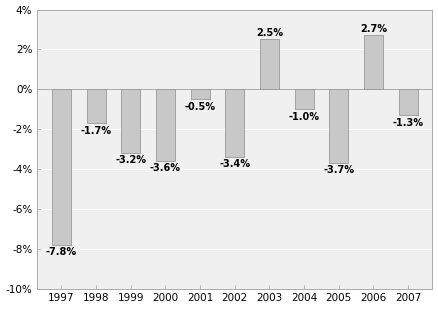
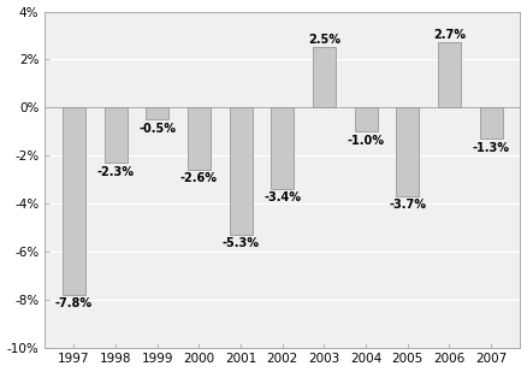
1998: -1.7% -> -2.3%
1999: -3.2% -> -0.5%
2000: -3.6% -> -2.6%
2001: -0.5% -> -5.3%
